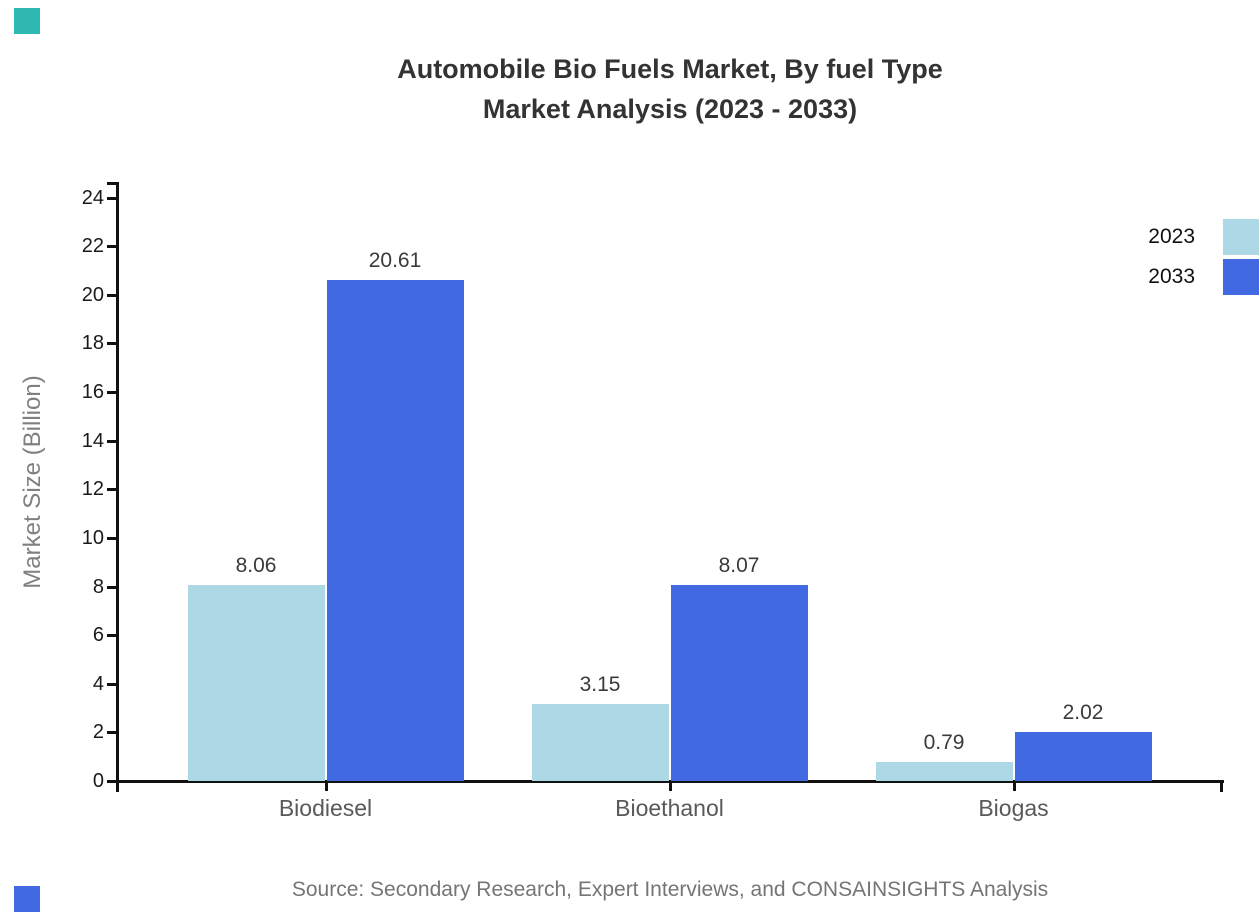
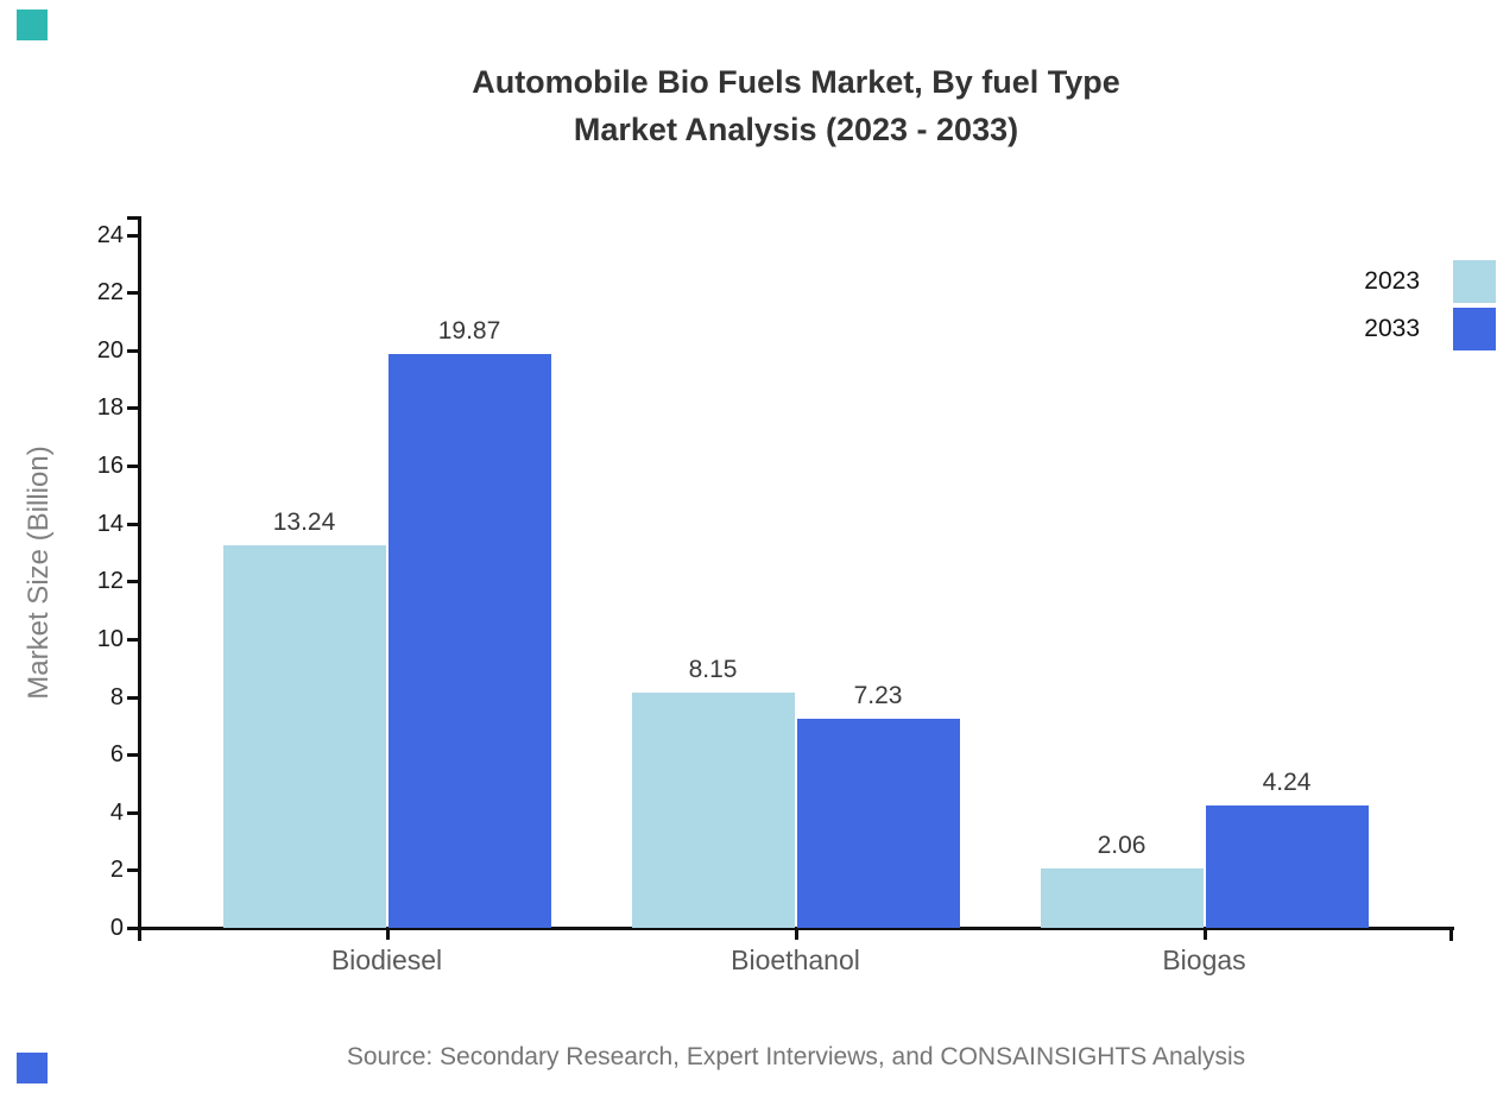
2023/Biodiesel: 8.06 -> 13.24
2033/Biodiesel: 20.61 -> 19.87
2023/Bioethanol: 3.15 -> 8.15
2033/Bioethanol: 8.07 -> 7.23
2023/Biogas: 0.79 -> 2.06
2033/Biogas: 2.02 -> 4.24
